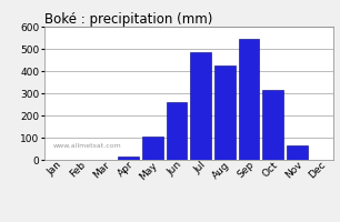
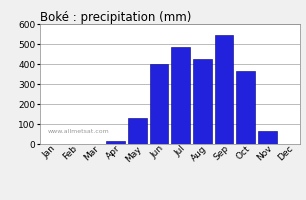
May: 105 -> 130
Jun: 260 -> 400
Oct: 315 -> 365
